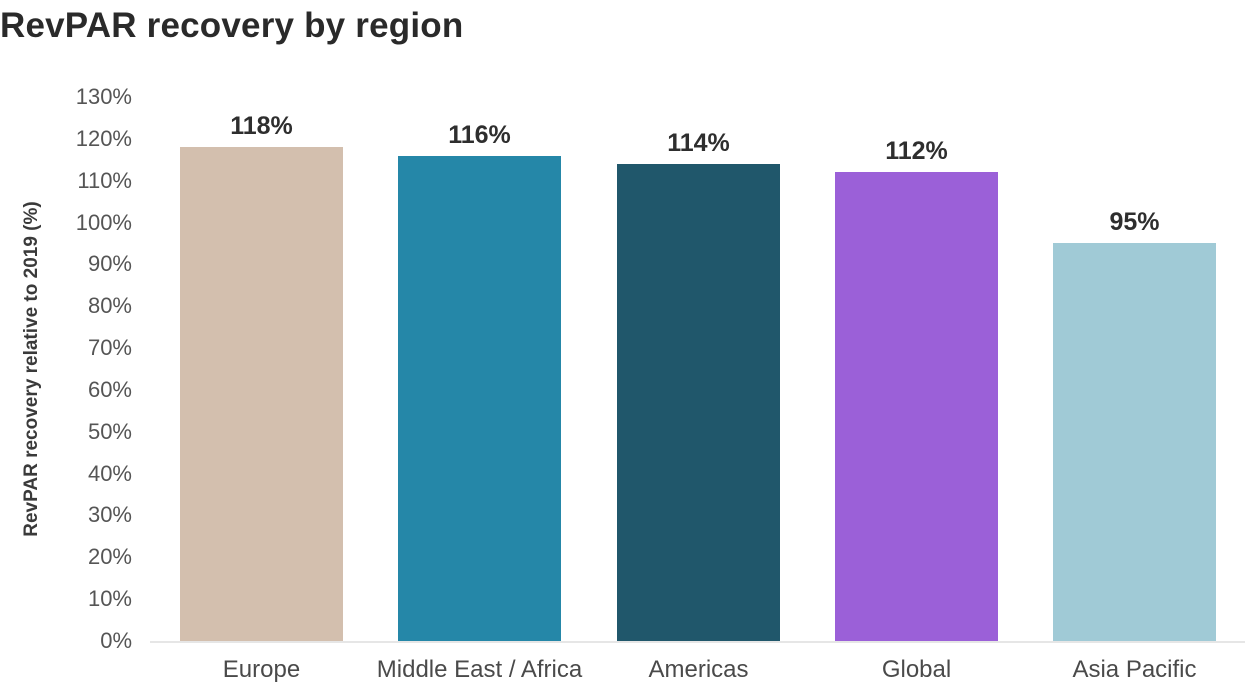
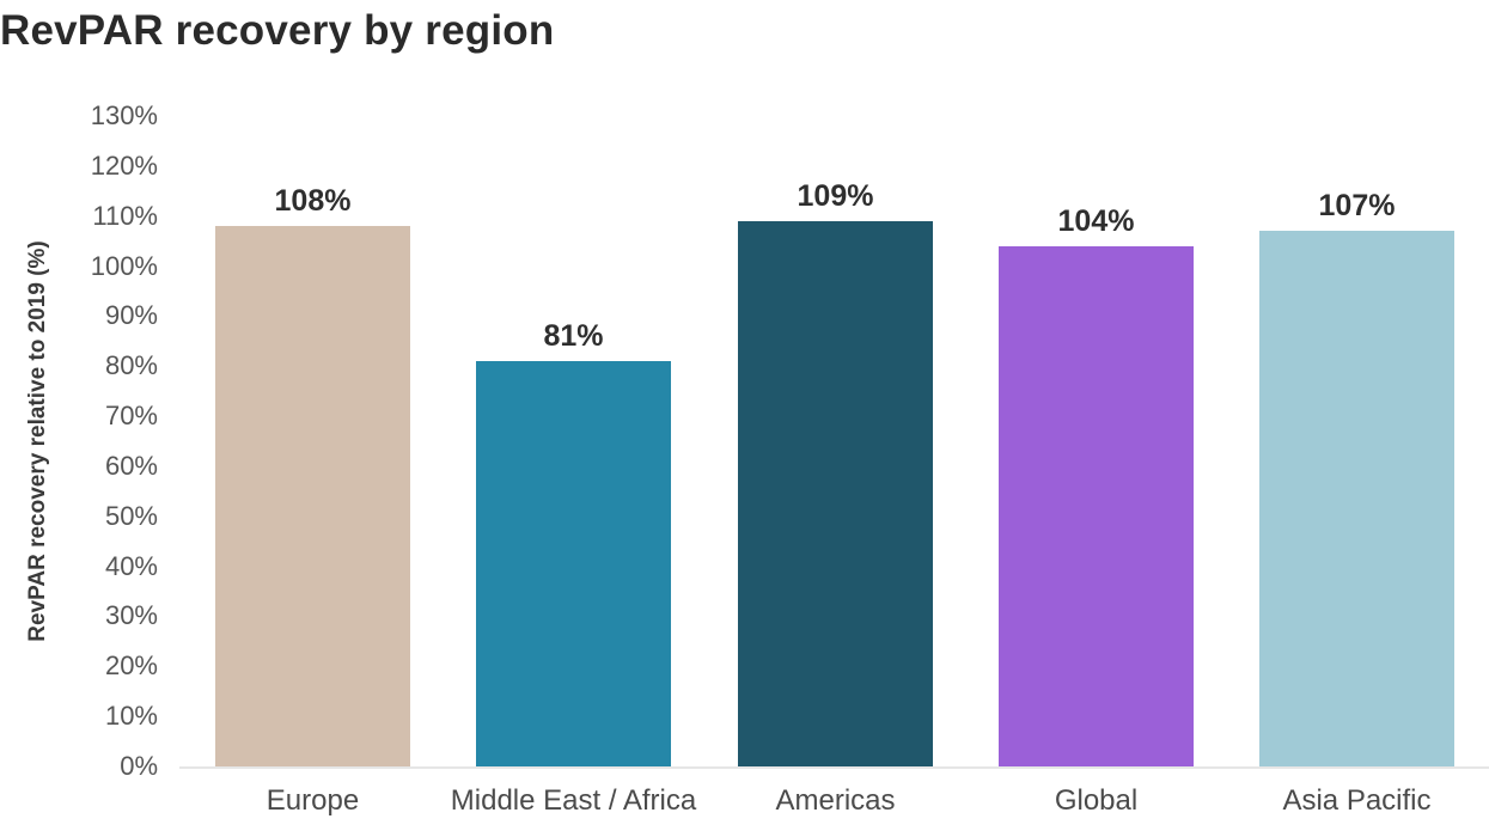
Europe: 118% -> 108%
Middle East / Africa: 116% -> 81%
Americas: 114% -> 109%
Global: 112% -> 104%
Asia Pacific: 95% -> 107%
